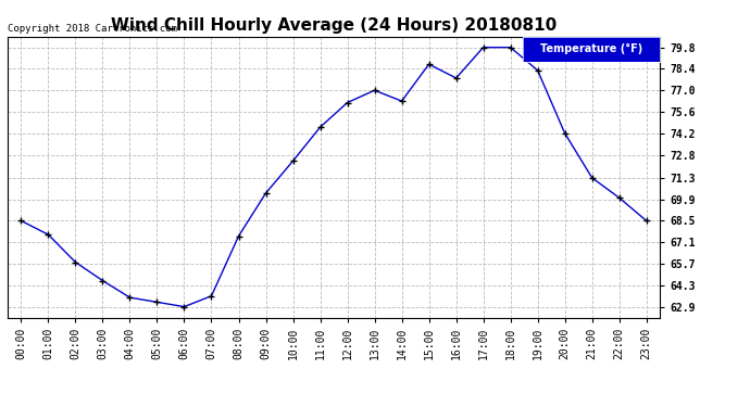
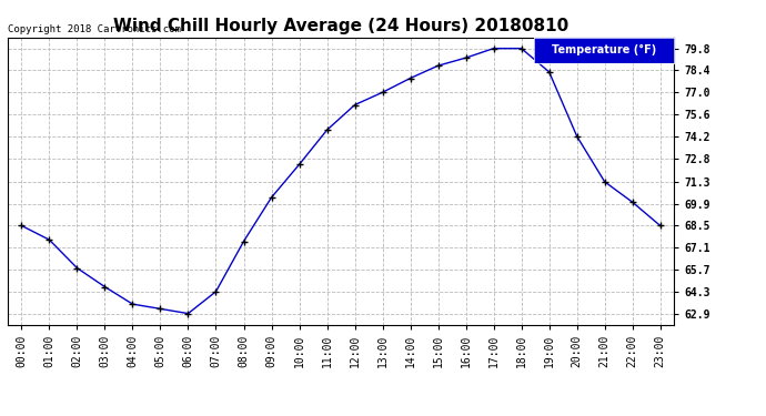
07:00: 63.6 -> 64.3
14:00: 76.3 -> 77.9
16:00: 77.8 -> 79.2
